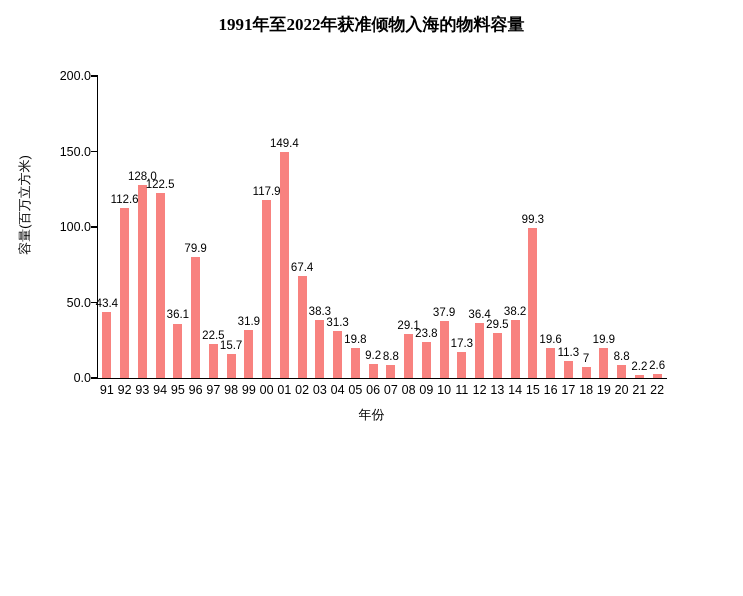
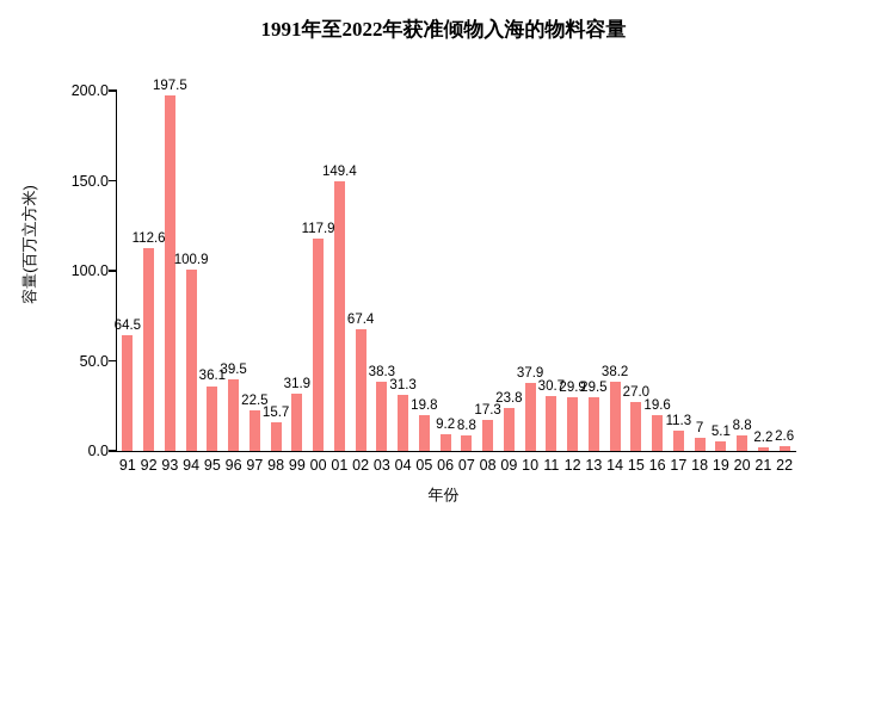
91: 43.4 -> 64.5
93: 128.0 -> 197.5
94: 122.5 -> 100.9
96: 79.9 -> 39.5
08: 29.1 -> 17.3
11: 17.3 -> 30.7
12: 36.4 -> 29.9
15: 99.3 -> 27.0
19: 19.9 -> 5.1
